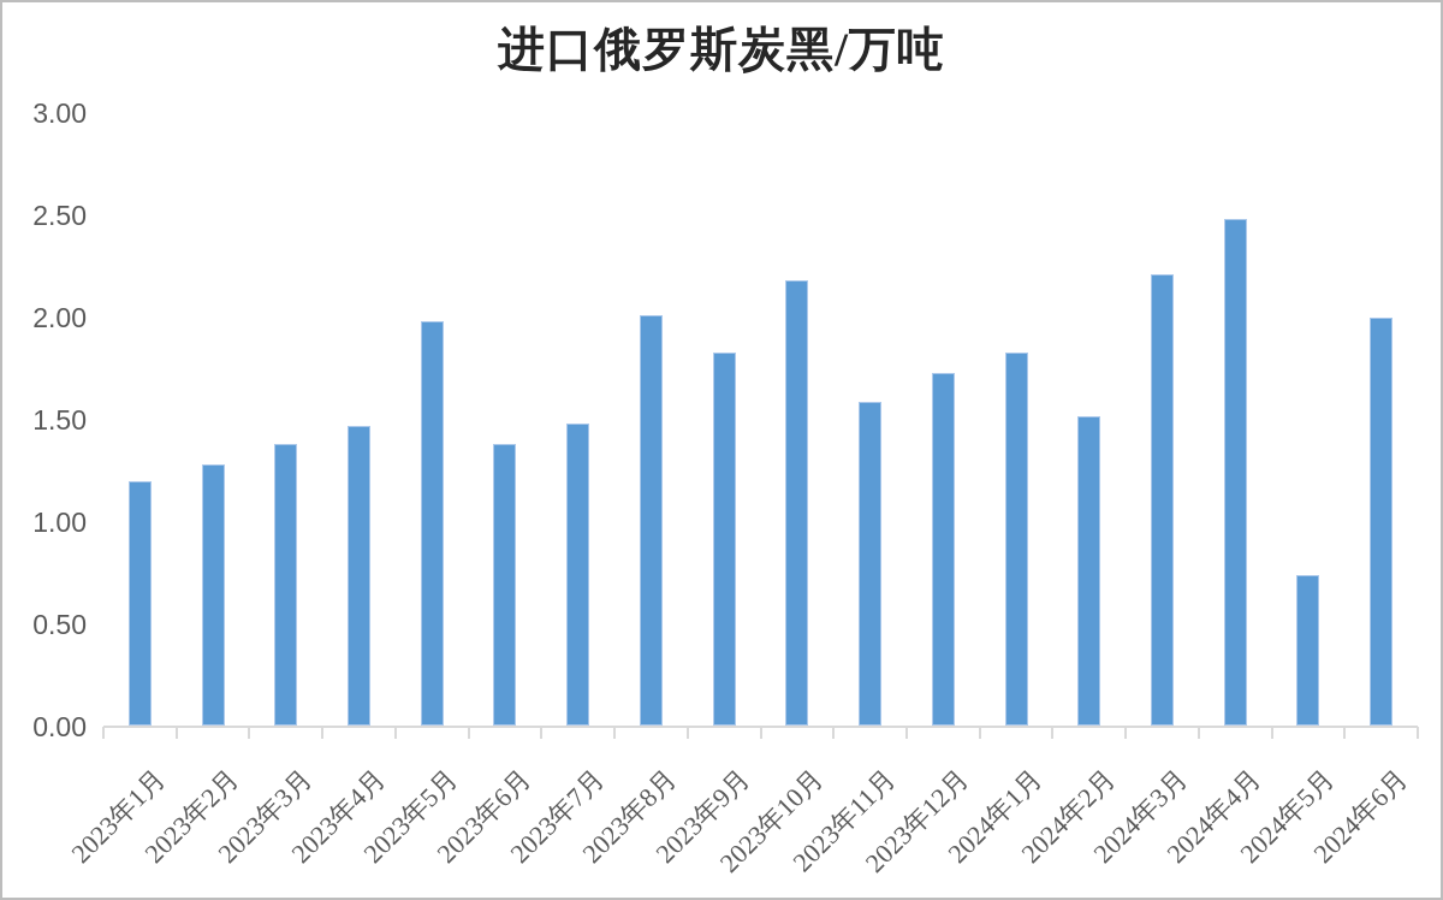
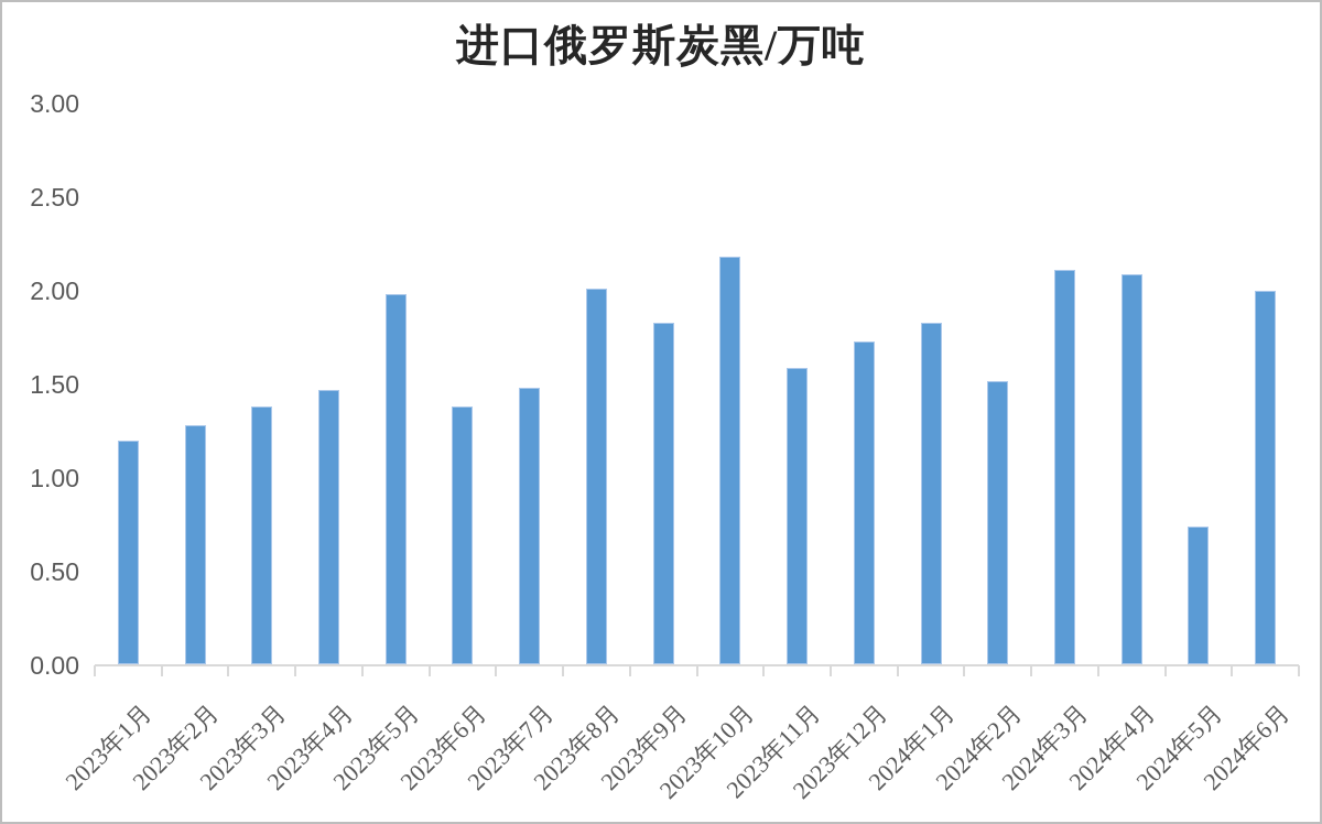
2024年3月: 2.21 -> 2.11
2024年4月: 2.48 -> 2.09
